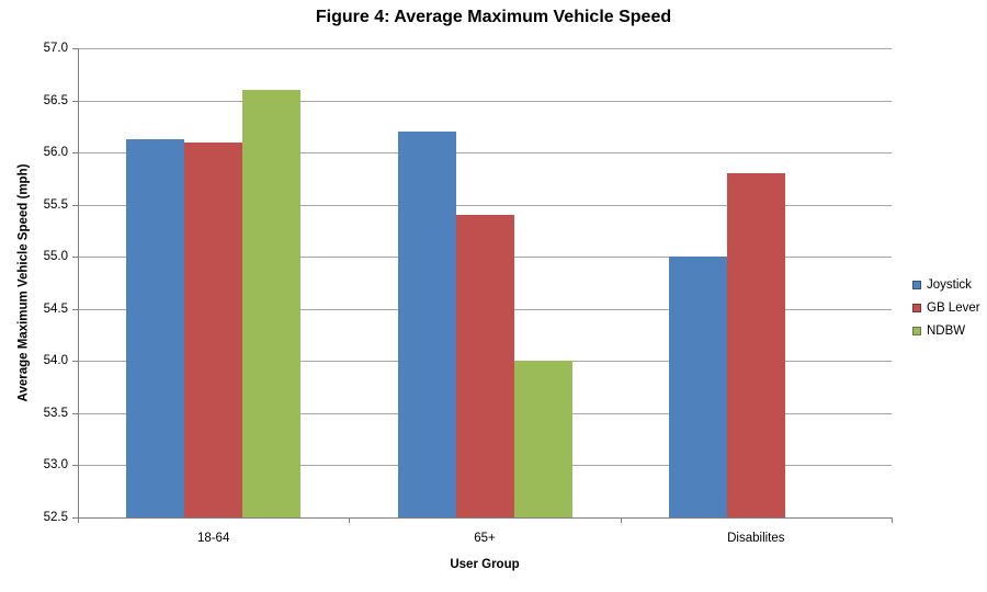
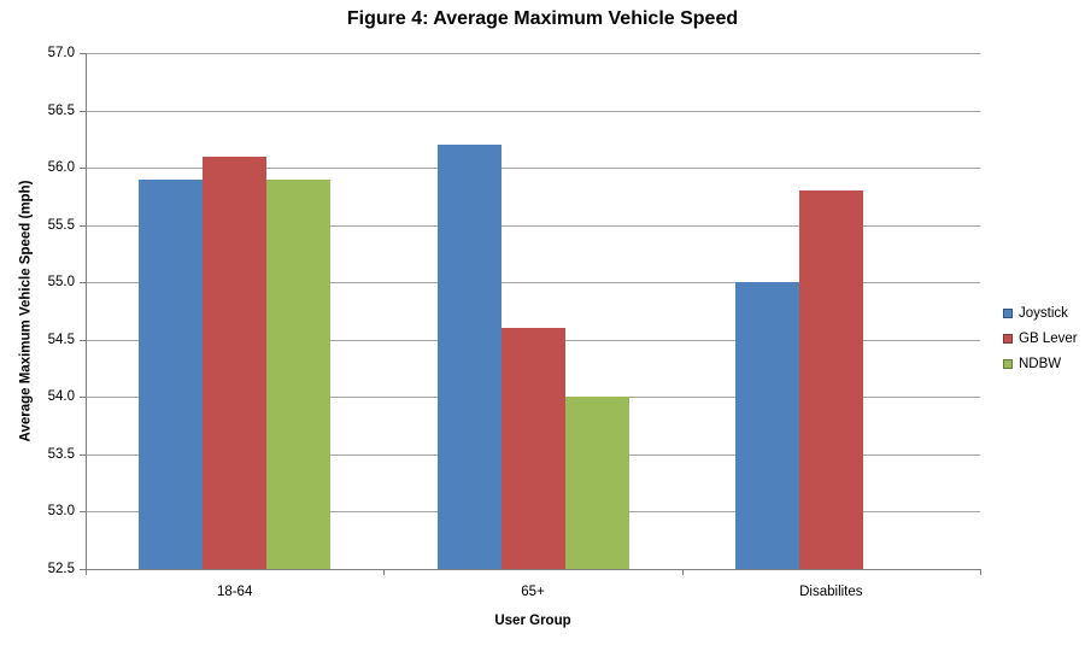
Joystick/18-64: 56.1 -> 55.9
NDBW/18-64: 56.6 -> 55.9
GB Lever/65+: 55.4 -> 54.6
